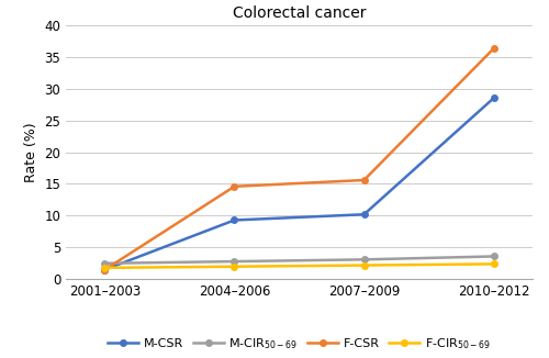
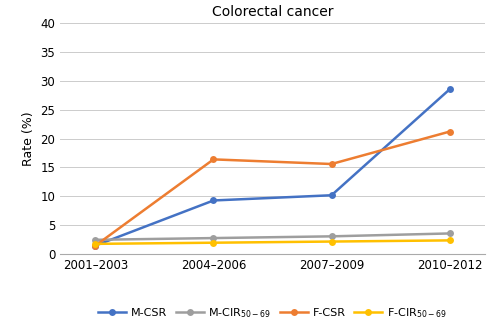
F-CSR/2004–2006: 14.6 -> 16.4
F-CSR/2010–2012: 36.3 -> 21.2
